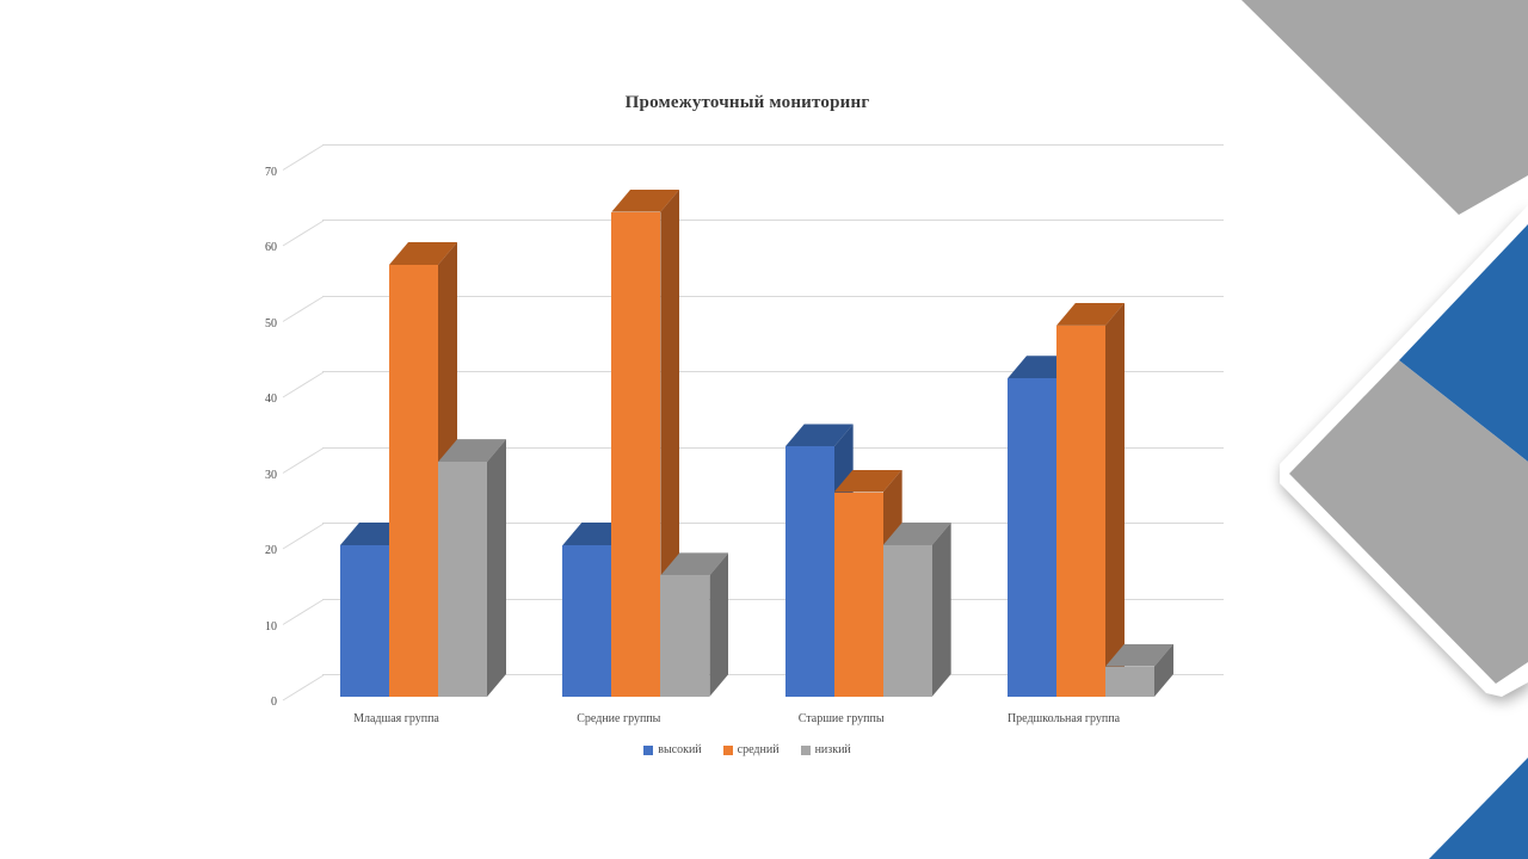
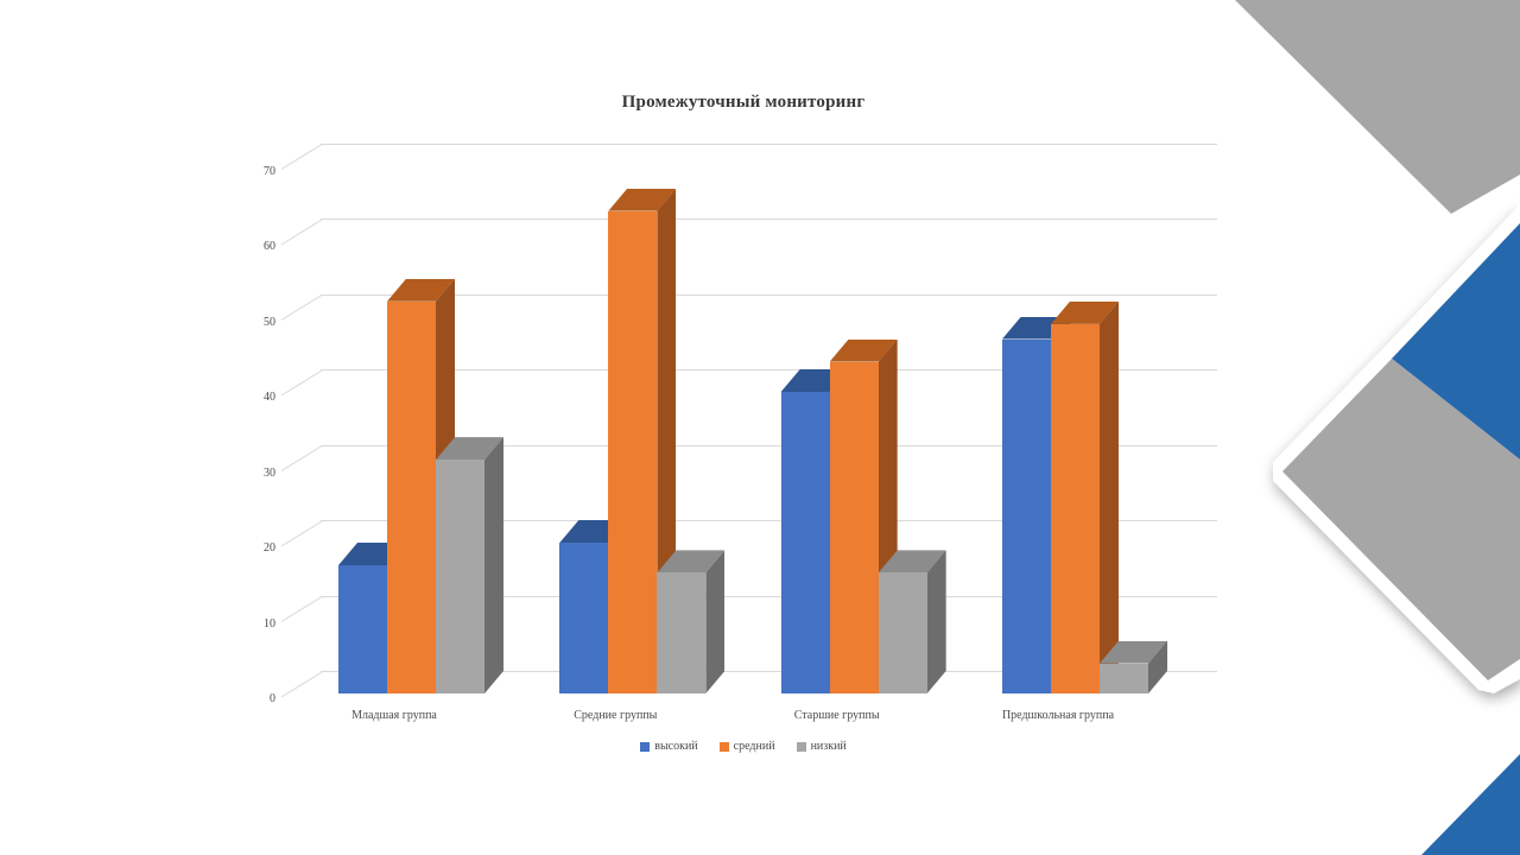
высокий/Младшая группа: 20 -> 17
средний/Младшая группа: 57 -> 52
высокий/Старшие группы: 33 -> 40
средний/Старшие группы: 27 -> 44
низкий/Старшие группы: 20 -> 16
высокий/Предшкольная группа: 42 -> 47
